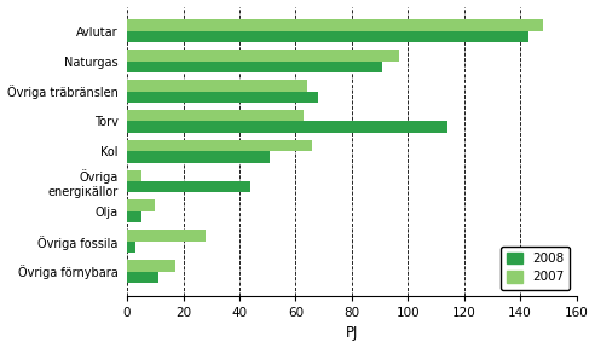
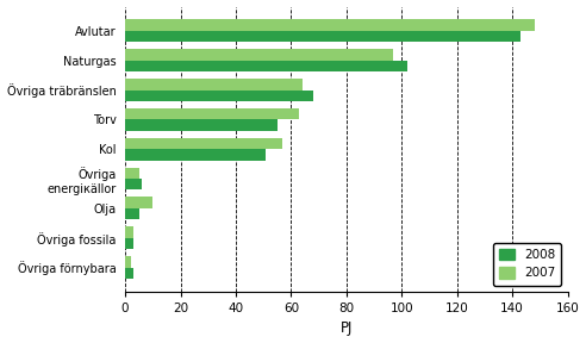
2008/Naturgas: 91 -> 102
2008/Torv: 114 -> 55
2007/Kol: 66 -> 57
2008/Övriga energiкällor: 44 -> 6
2007/Övriga fossila: 28 -> 3
2007/Övriga förnybara: 17 -> 2
2008/Övriga förnybara: 11 -> 3
